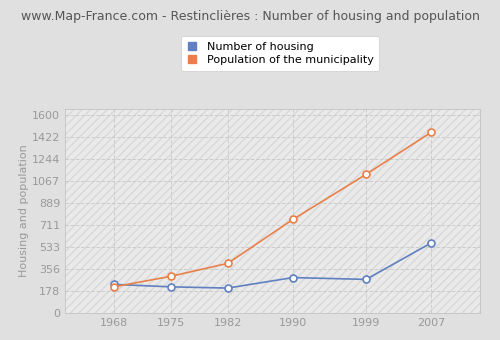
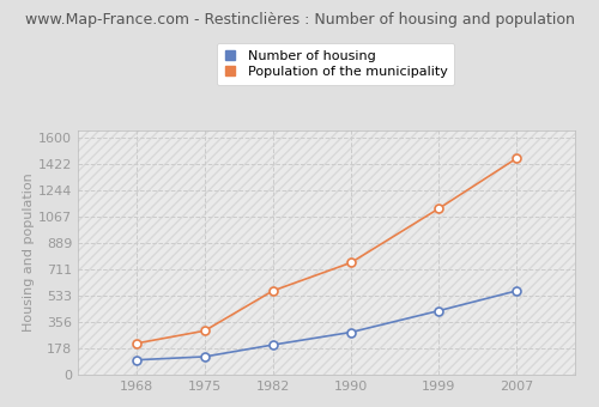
Number of housing/1968: 230 -> 100
Number of housing/1975: 210 -> 120
Population of the municipality/1982: 400 -> 560
Number of housing/1999: 270 -> 430
